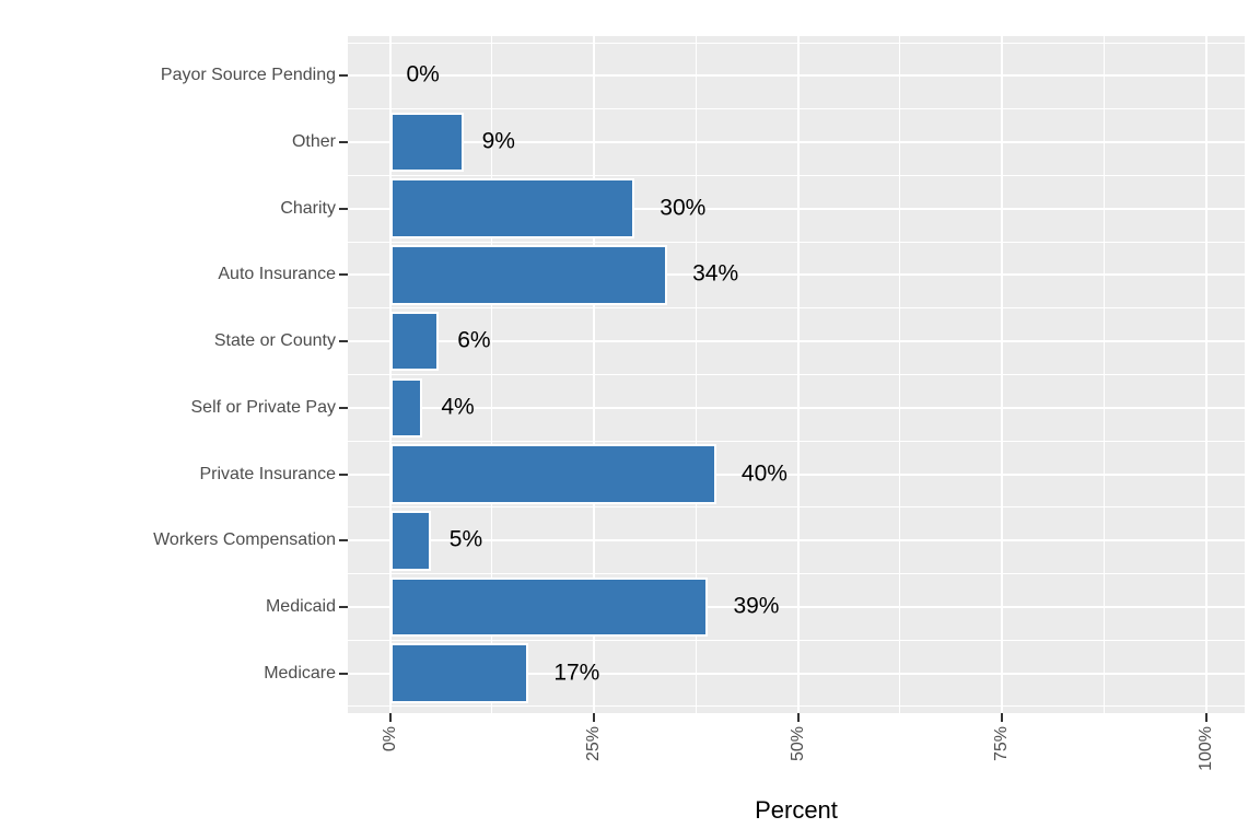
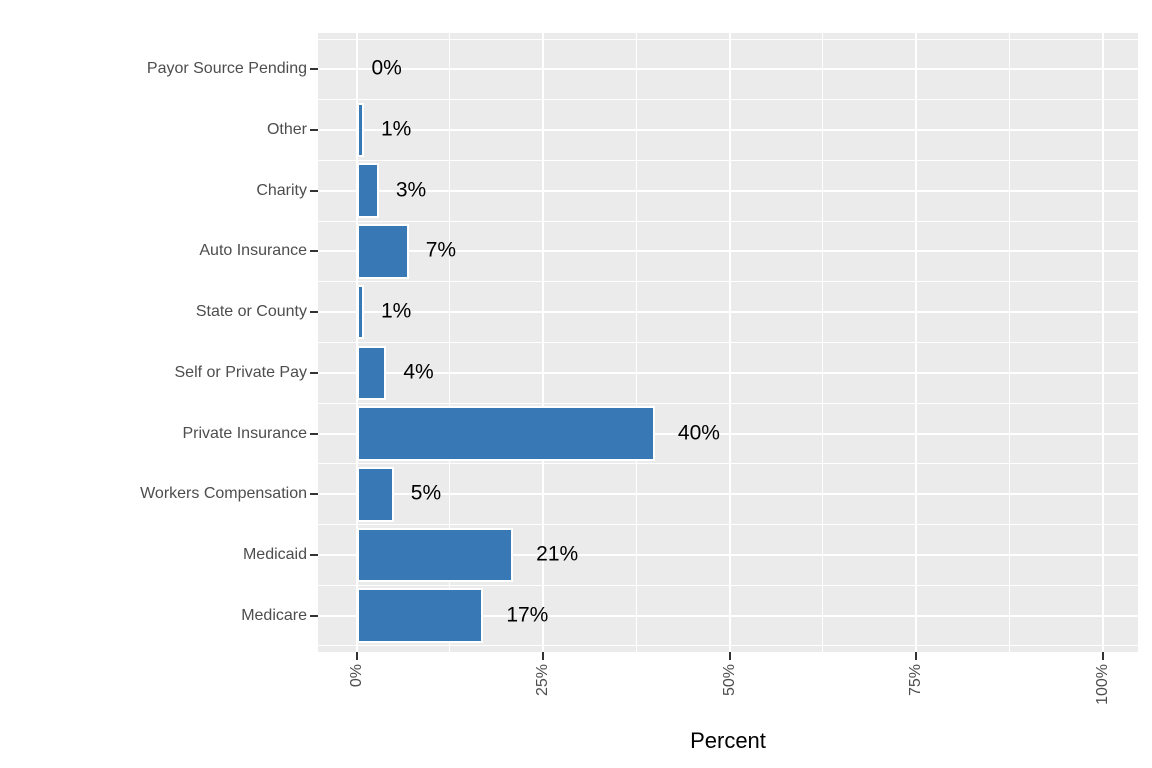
Other: 9% -> 1%
Charity: 30% -> 3%
Auto Insurance: 34% -> 7%
State or County: 6% -> 1%
Medicaid: 39% -> 21%
